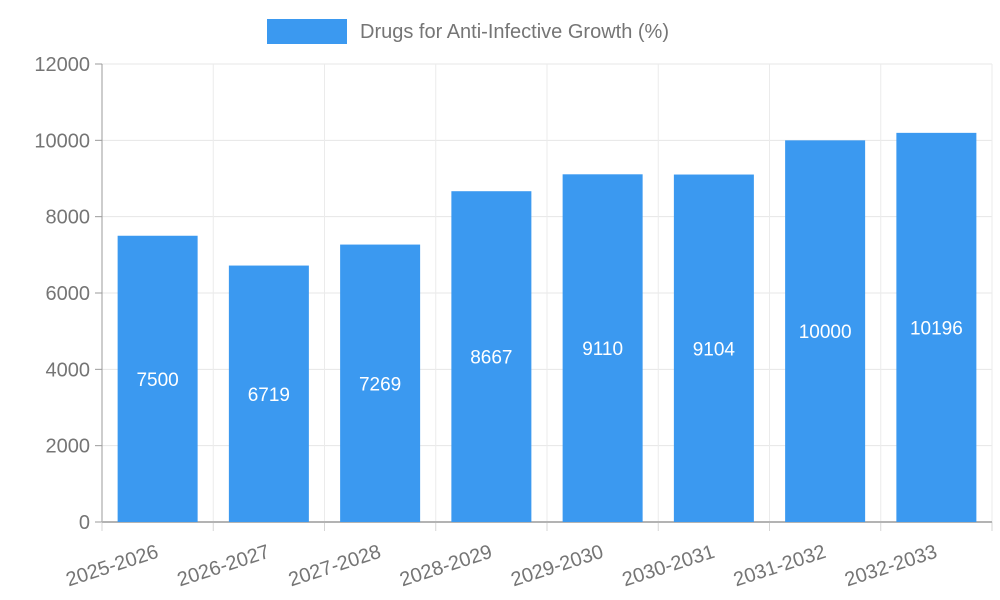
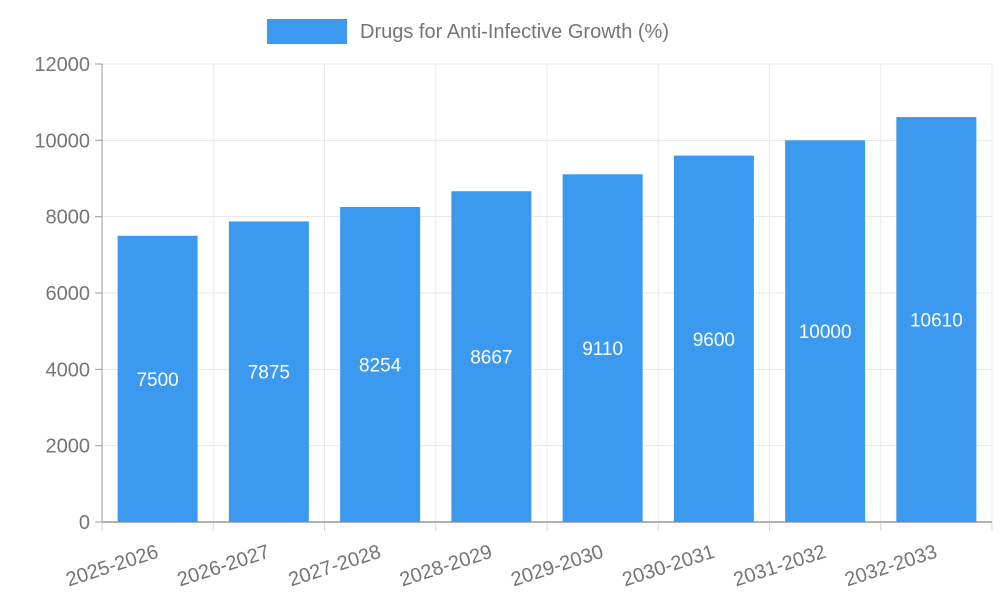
2026-2027: 6719 -> 7875
2027-2028: 7269 -> 8254
2030-2031: 9104 -> 9600
2032-2033: 10196 -> 10610
